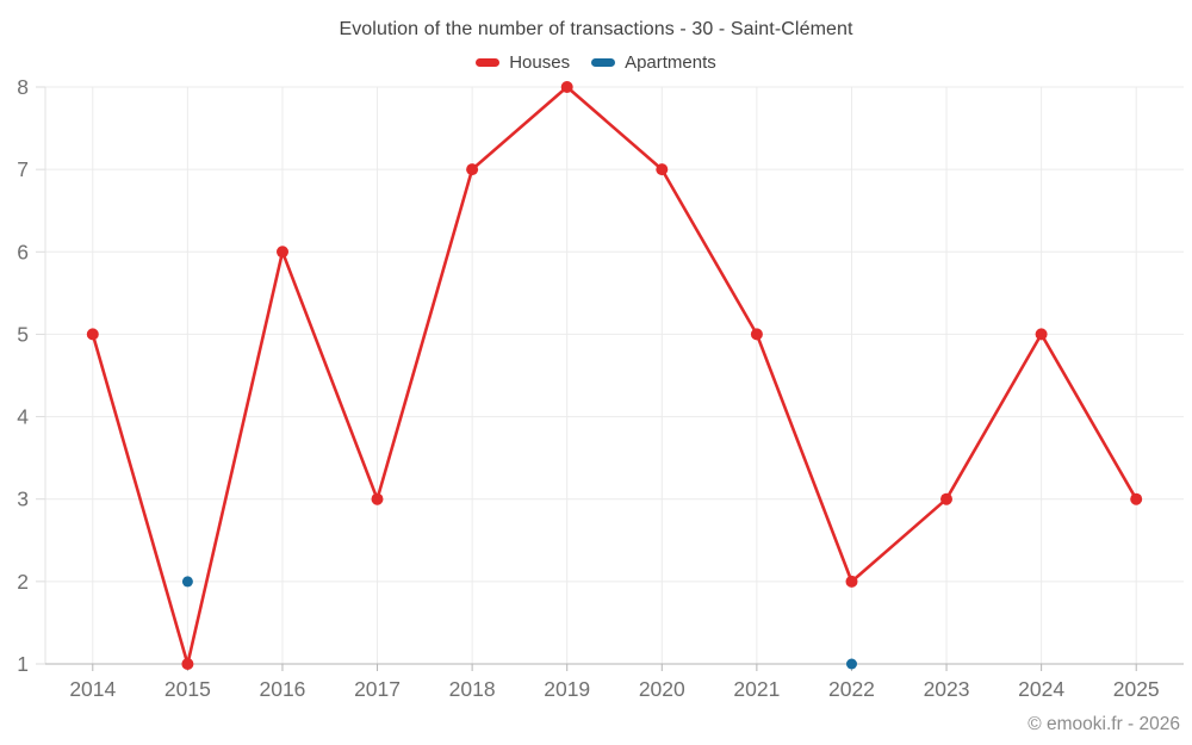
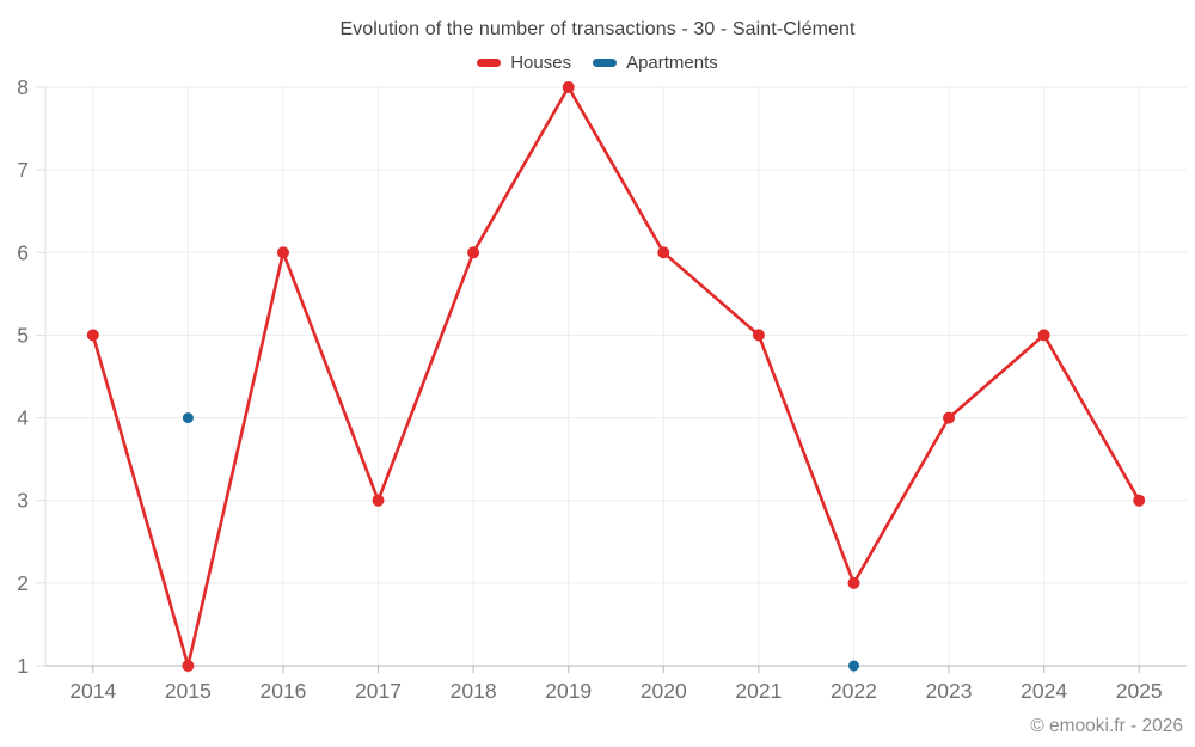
Apartments/2015: 2 -> 4
Houses/2018: 7 -> 6
Houses/2020: 7 -> 6
Houses/2023: 3 -> 4
